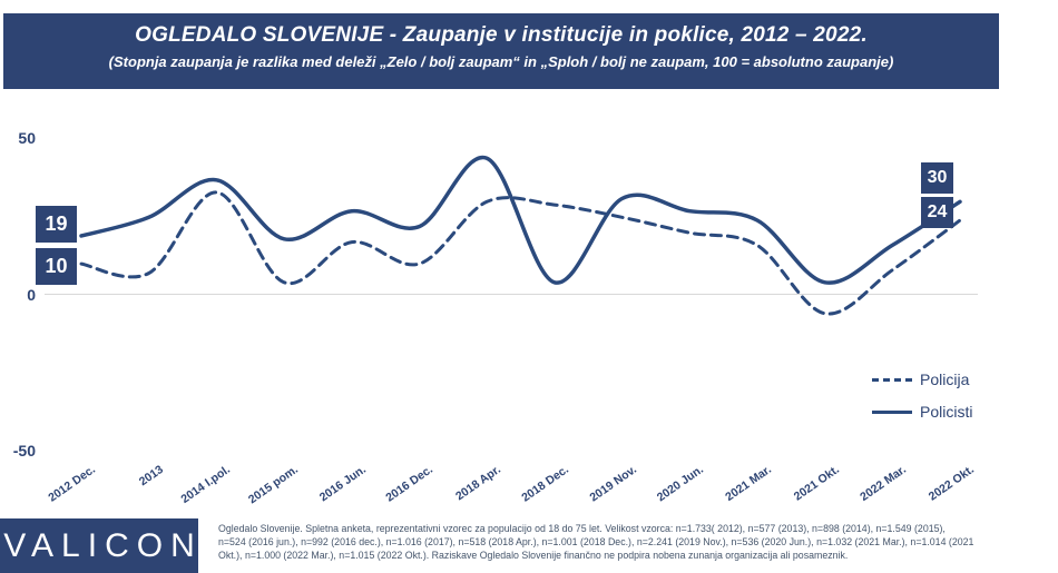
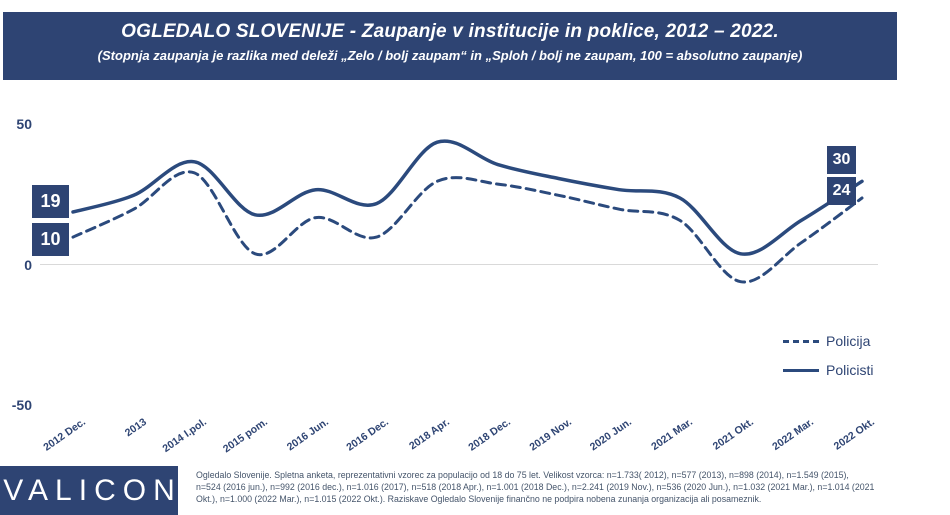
Policija/2013: 7 -> 20
Policisti/2018 Dec.: 4 -> 36
